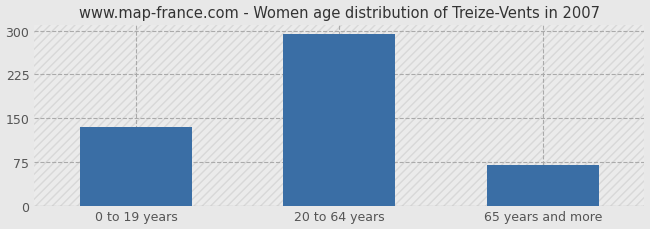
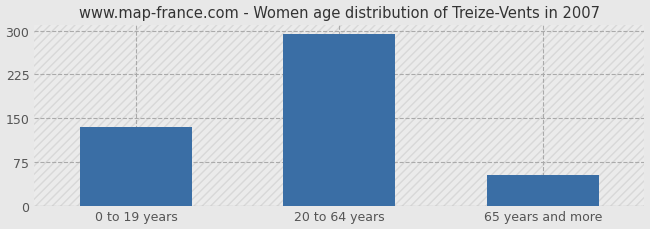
65 years and more: 70 -> 52
